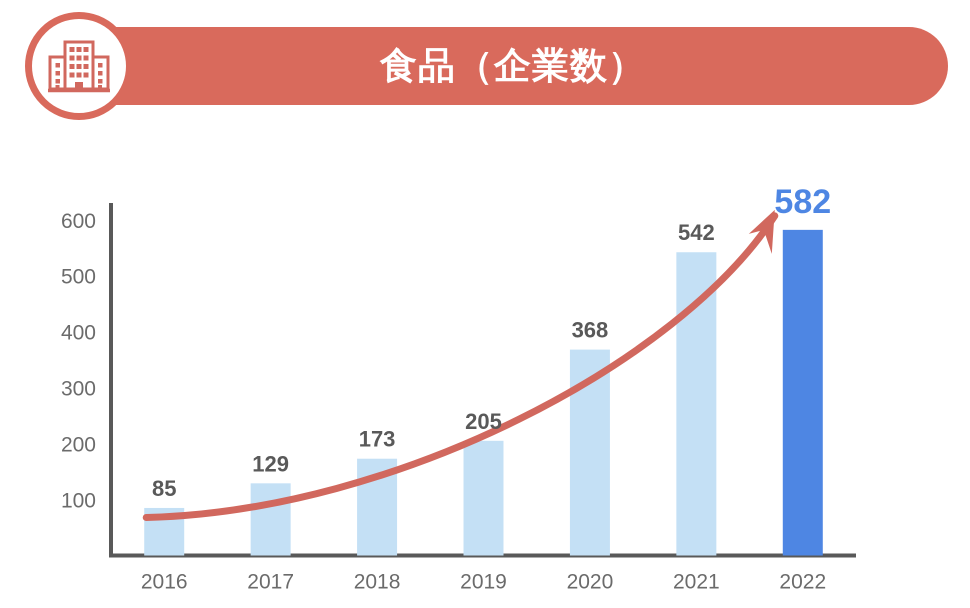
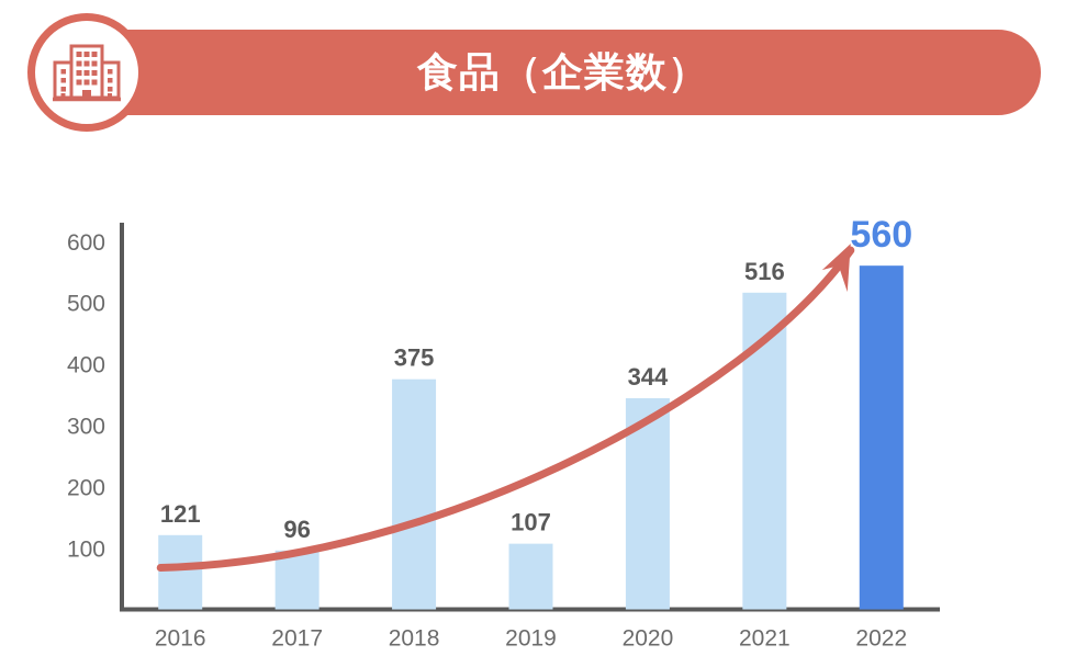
2016: 85 -> 121
2017: 129 -> 96
2018: 173 -> 375
2019: 205 -> 107
2020: 368 -> 344
2021: 542 -> 516
2022: 582 -> 560
